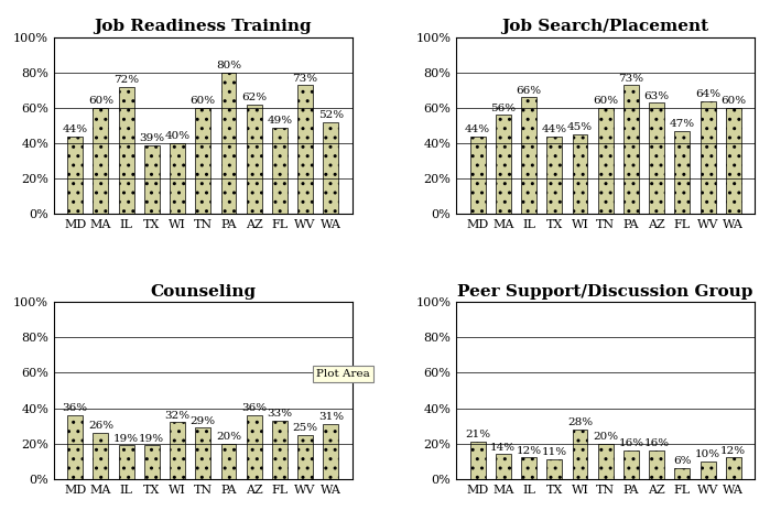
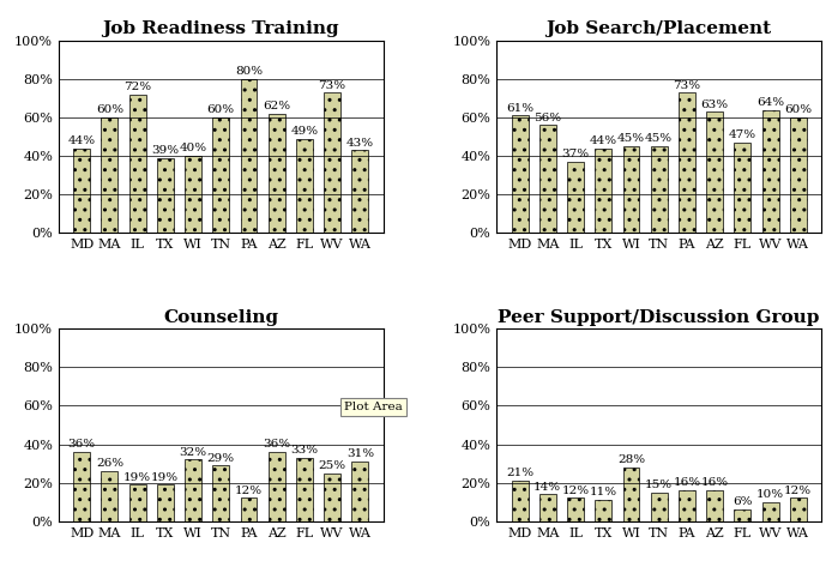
Job Readiness Training/WA: 52% -> 43%
Job Search/Placement/MD: 44% -> 61%
Job Search/Placement/IL: 66% -> 37%
Job Search/Placement/TN: 60% -> 45%
Counseling/PA: 20% -> 12%
Peer Support/Discussion Group/TN: 20% -> 15%
